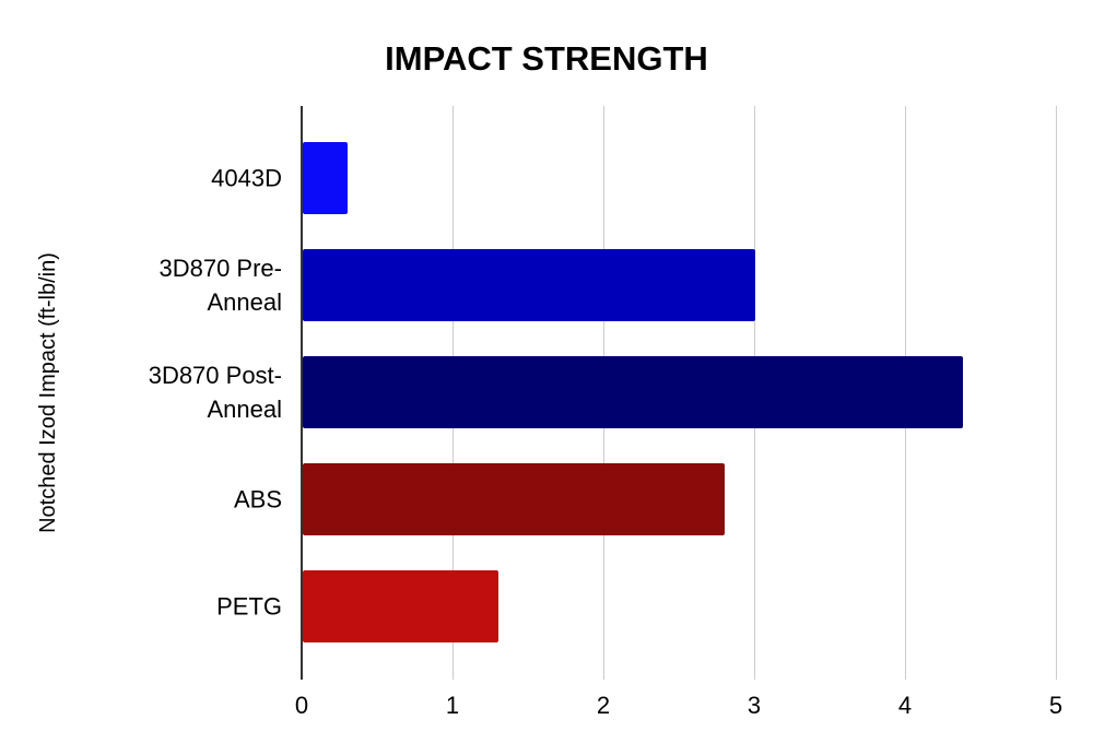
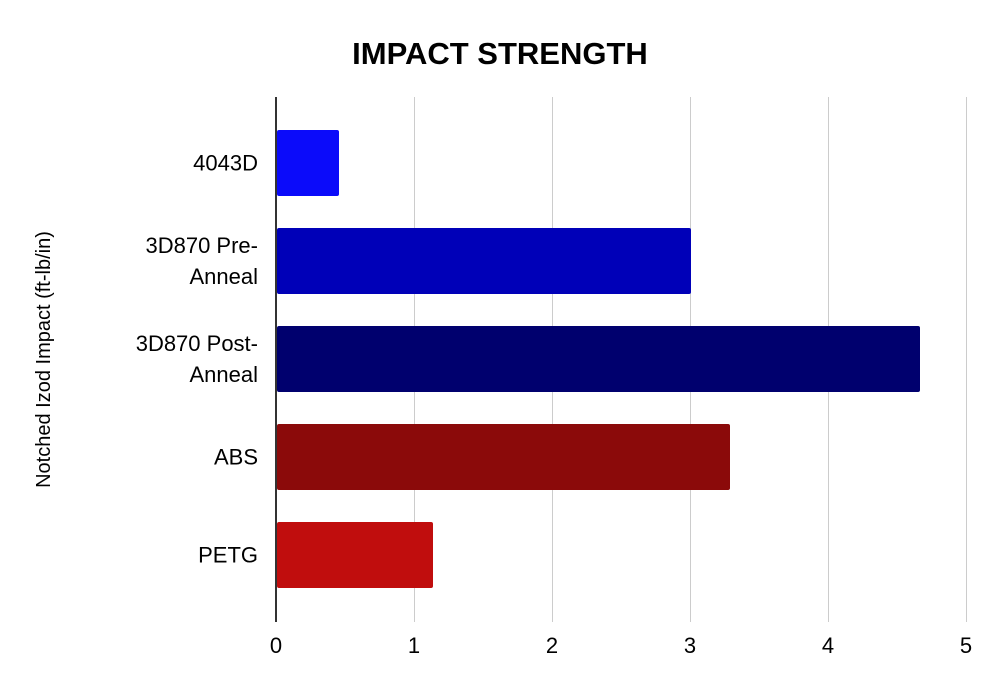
4043D: 0.30 -> 0.45
3D870 Post-Anneal: 4.38 -> 4.66
ABS: 2.80 -> 3.28
PETG: 1.30 -> 1.13
